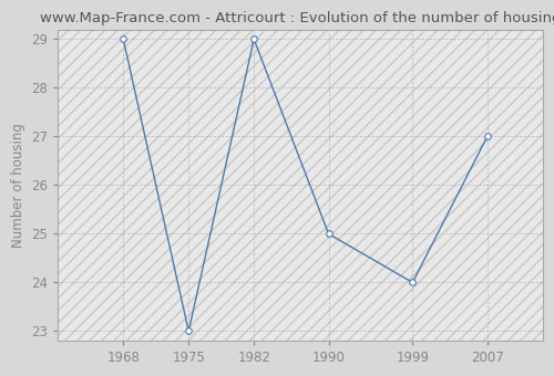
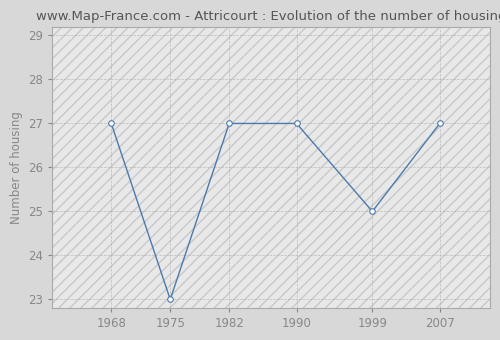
1968: 29 -> 27
1982: 29 -> 27
1990: 25 -> 27
1999: 24 -> 25
